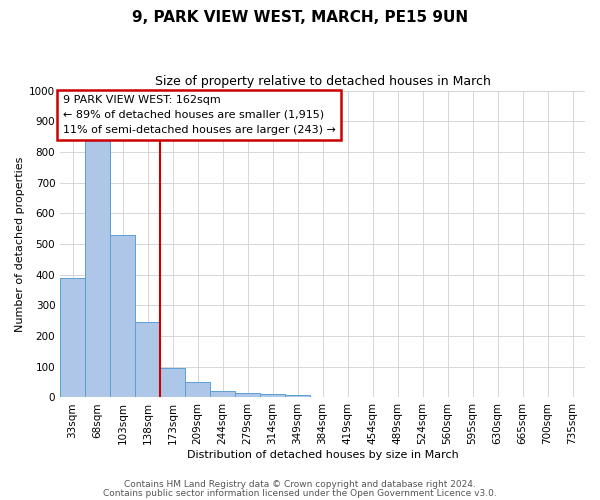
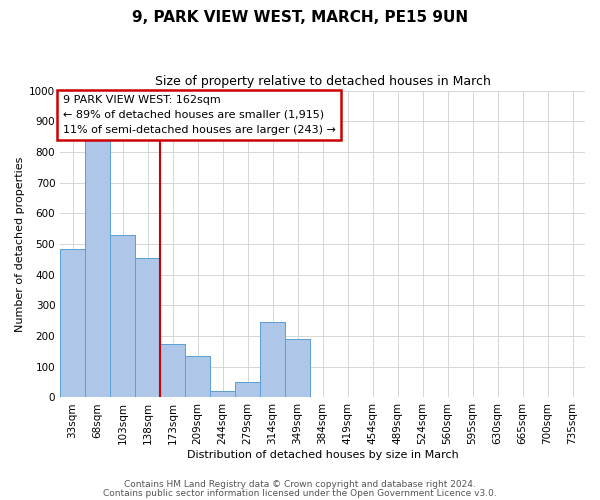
33sqm: 390 -> 485
138sqm: 245 -> 455
173sqm: 95 -> 175
209sqm: 50 -> 135
279sqm: 15 -> 50
314sqm: 10 -> 245
349sqm: 8 -> 190
